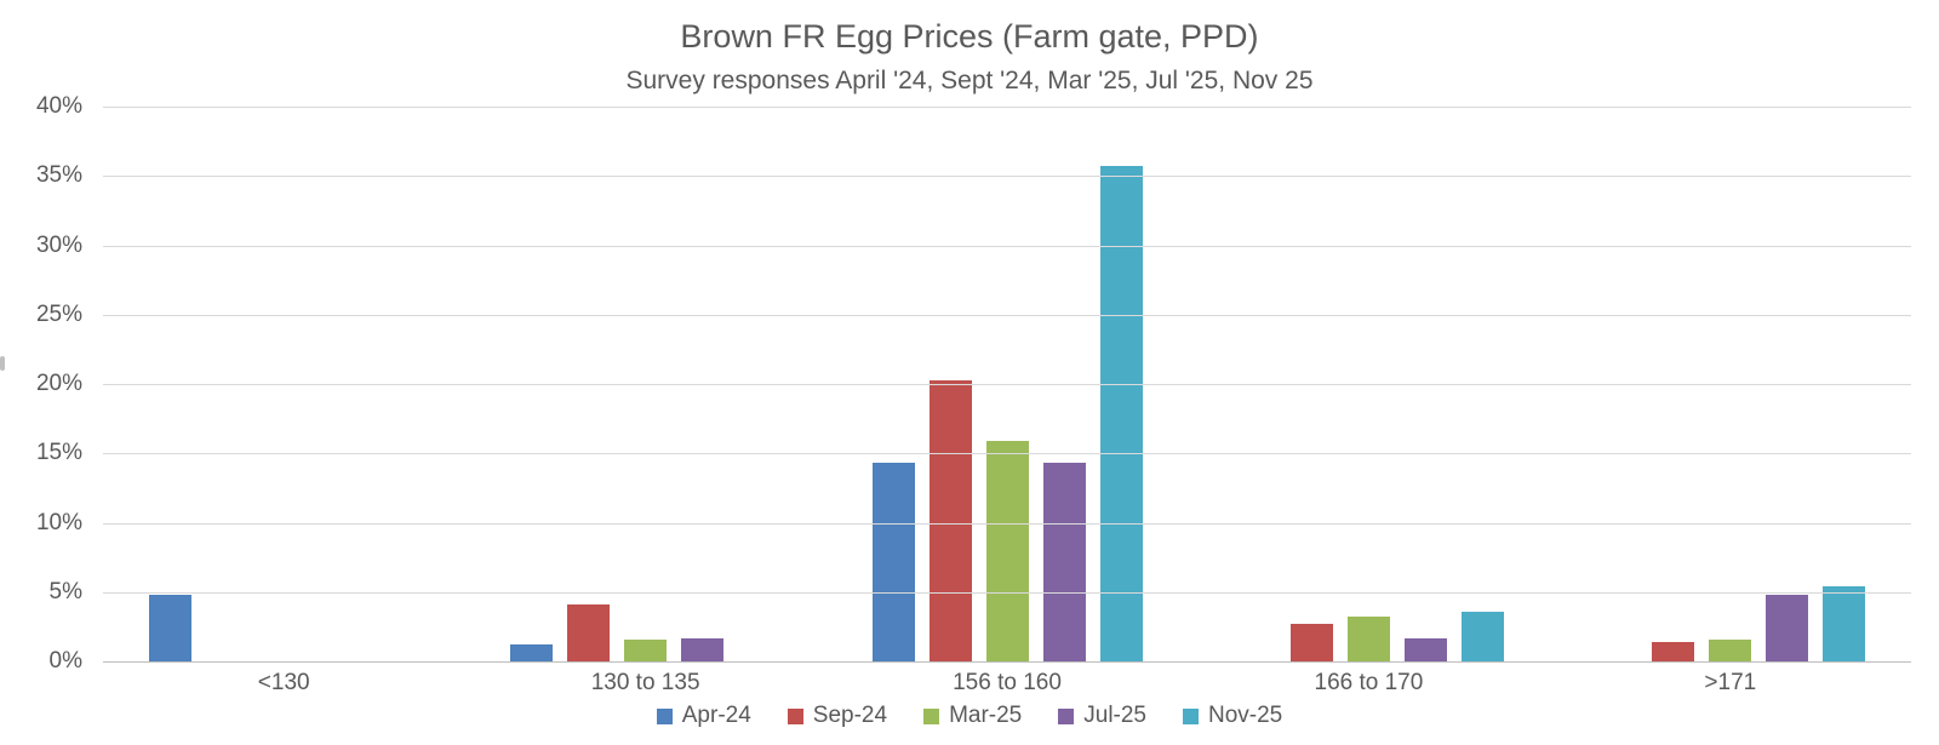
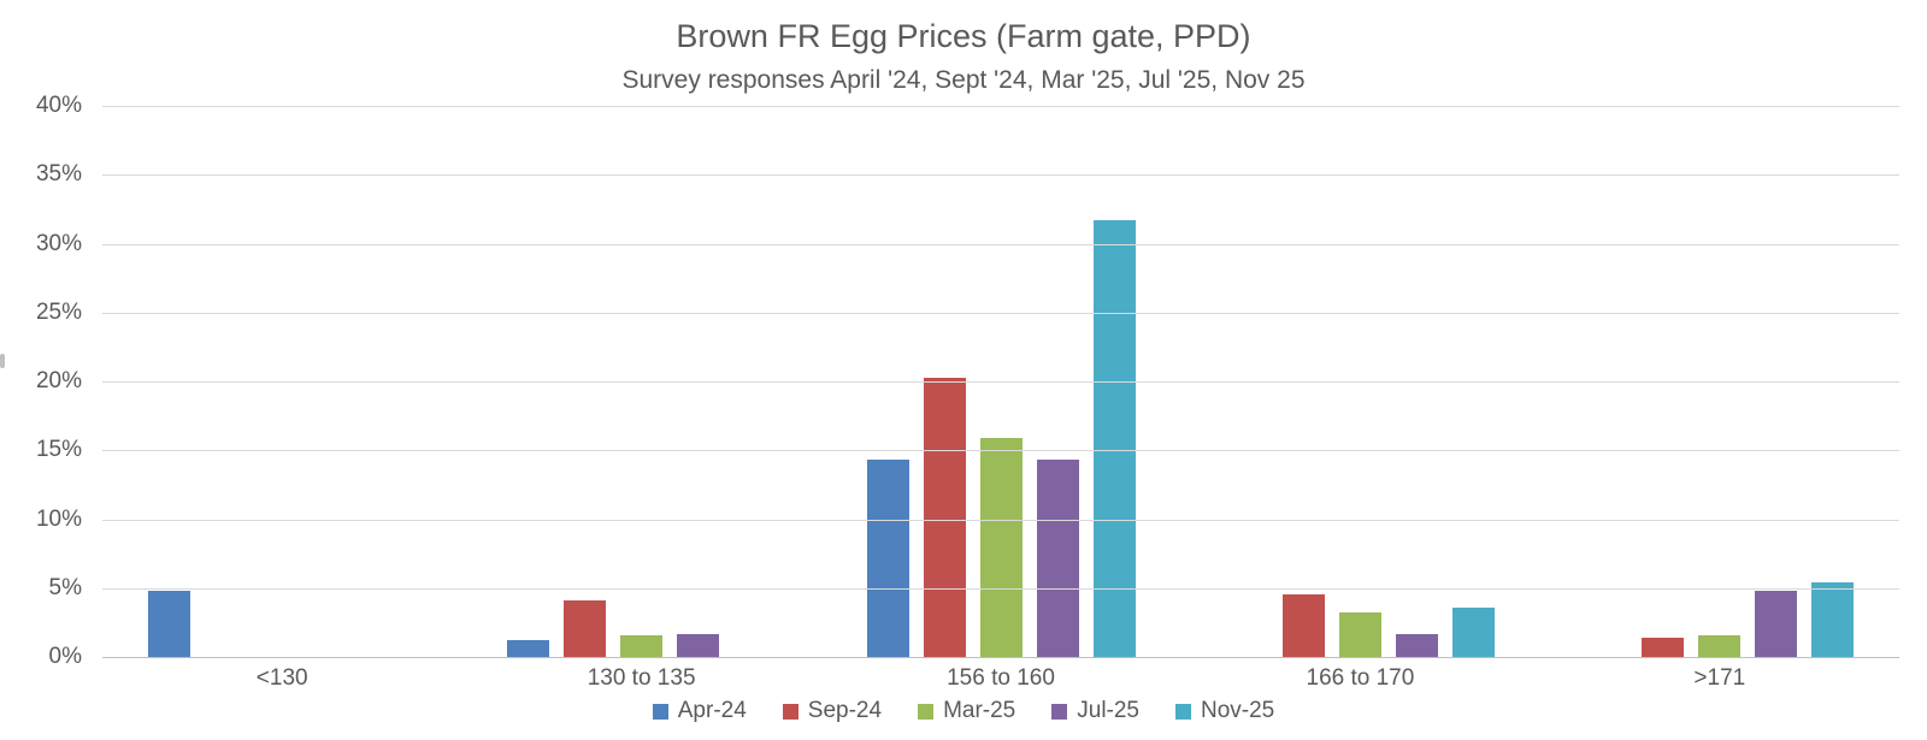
Nov-25/156 to 160: 35.7% -> 31.7%
Sep-24/166 to 170: 2.7% -> 4.5%
